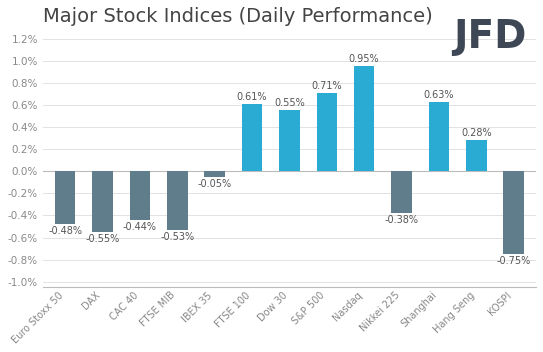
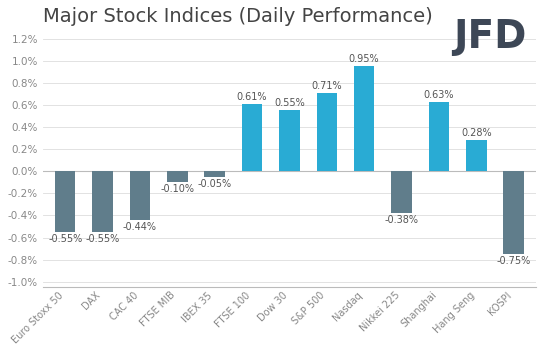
Euro Stoxx 50: -0.48% -> -0.55%
FTSE MIB: -0.53% -> -0.10%
